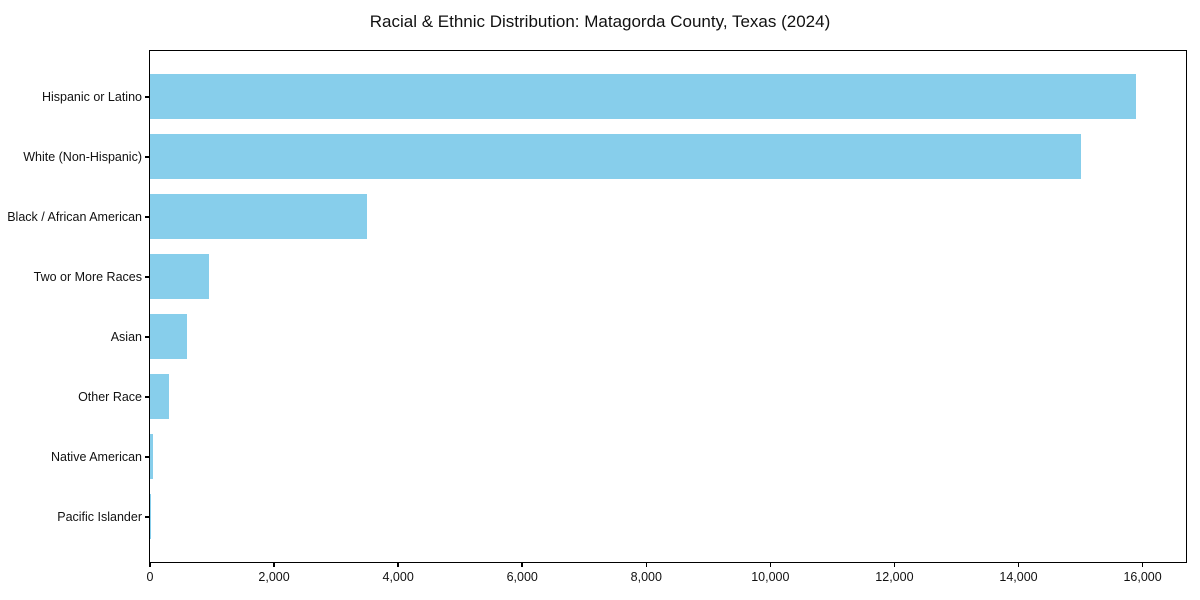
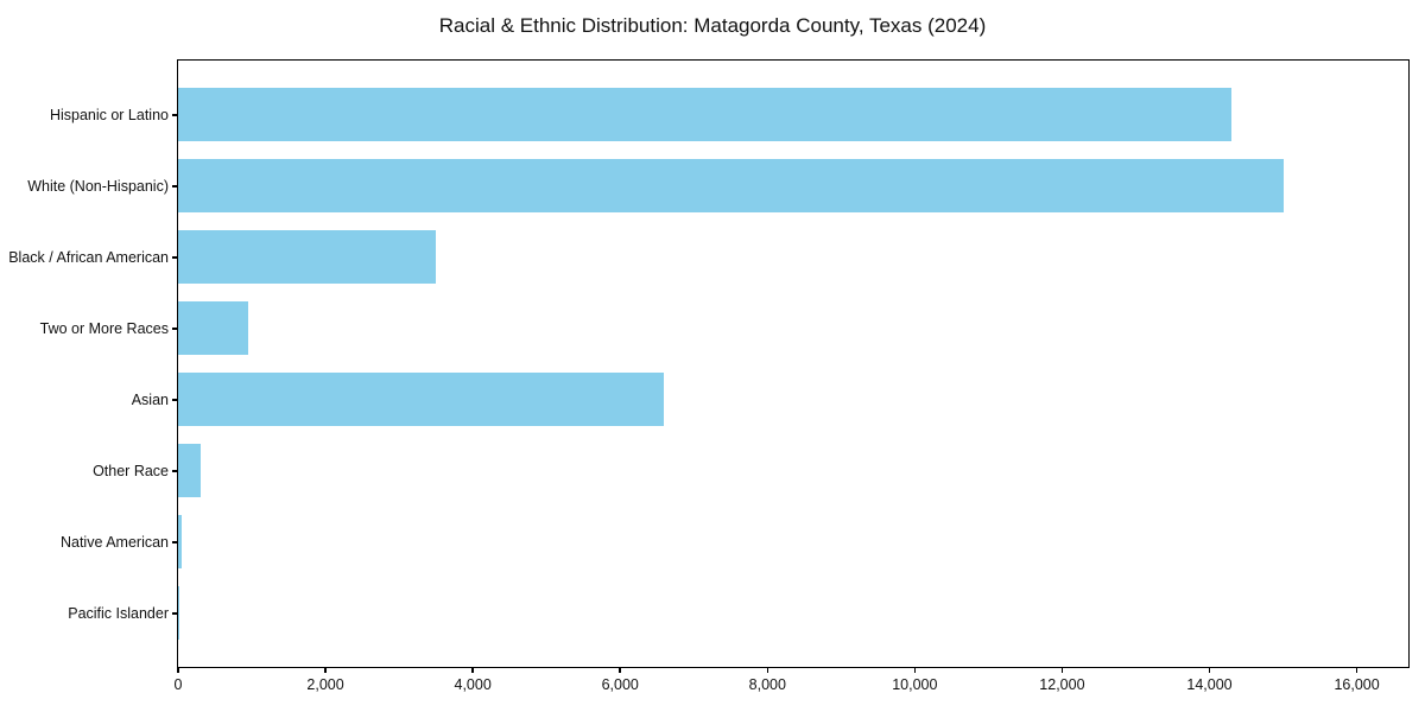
Hispanic or Latino: 15900 -> 14300
Asian: 600 -> 6600
